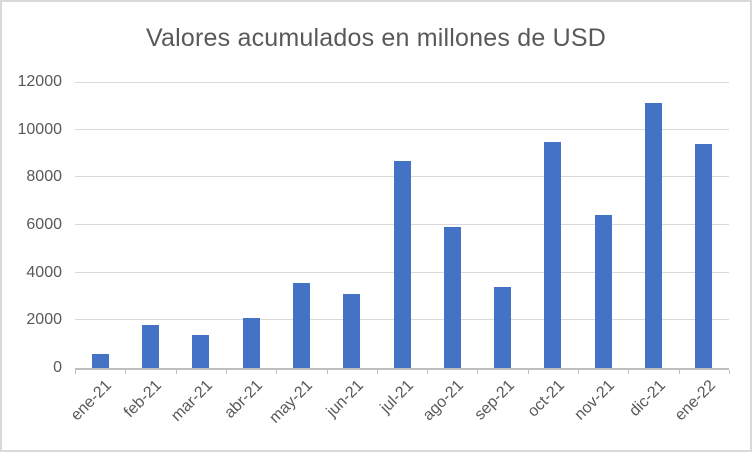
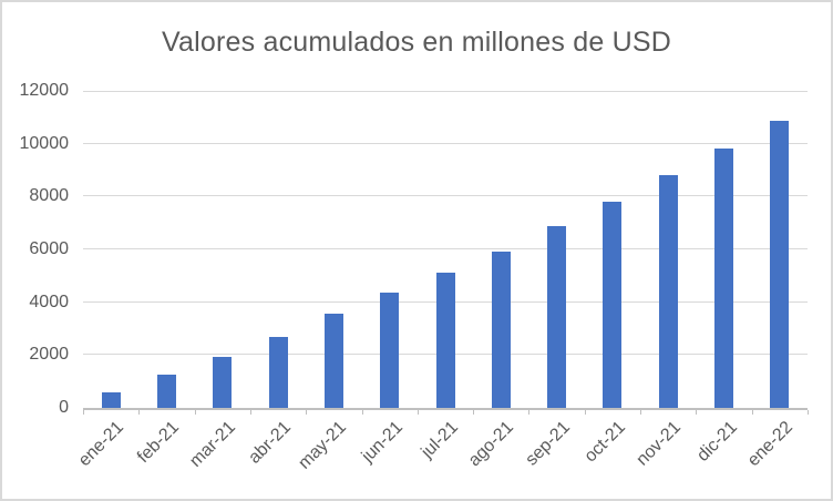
feb-21: 1800 -> 1200
mar-21: 1400 -> 2000
abr-21: 2100 -> 2700
jun-21: 3100 -> 4400
jul-21: 8700 -> 5100
sep-21: 3400 -> 6900
oct-21: 9500 -> 7800
nov-21: 6400 -> 8800
dic-21: 11100 -> 9800
ene-22: 9400 -> 10800
